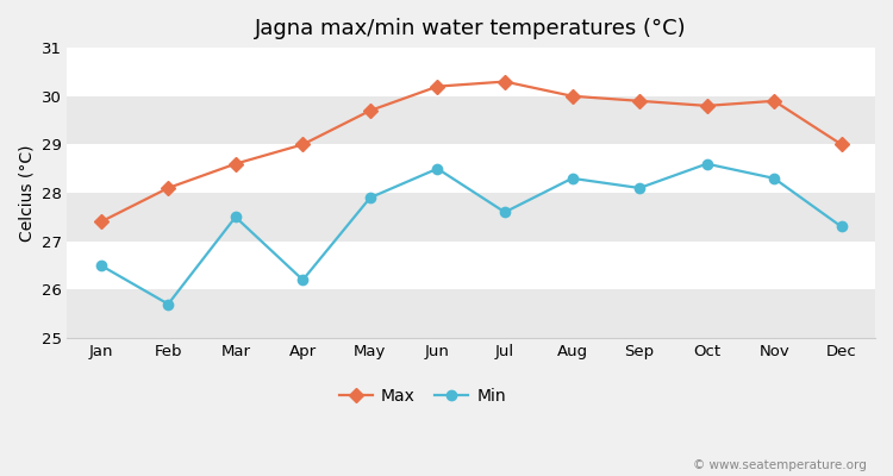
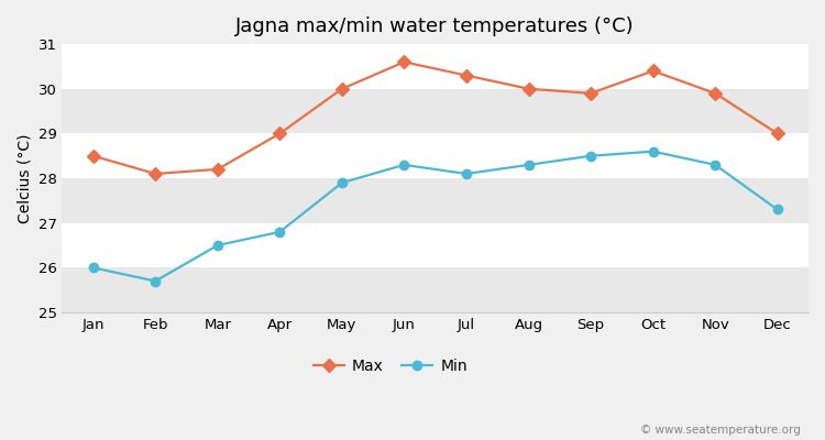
Max/Jan: 27.4 -> 28.5
Min/Jan: 26.5 -> 26.0
Max/Mar: 28.6 -> 28.2
Min/Mar: 27.5 -> 26.5
Min/Apr: 26.2 -> 26.8
Max/May: 29.7 -> 30.0
Max/Jun: 30.2 -> 30.6
Min/Jun: 28.5 -> 28.3
Min/Jul: 27.6 -> 28.1
Min/Sep: 28.1 -> 28.5
Max/Oct: 29.8 -> 30.4
